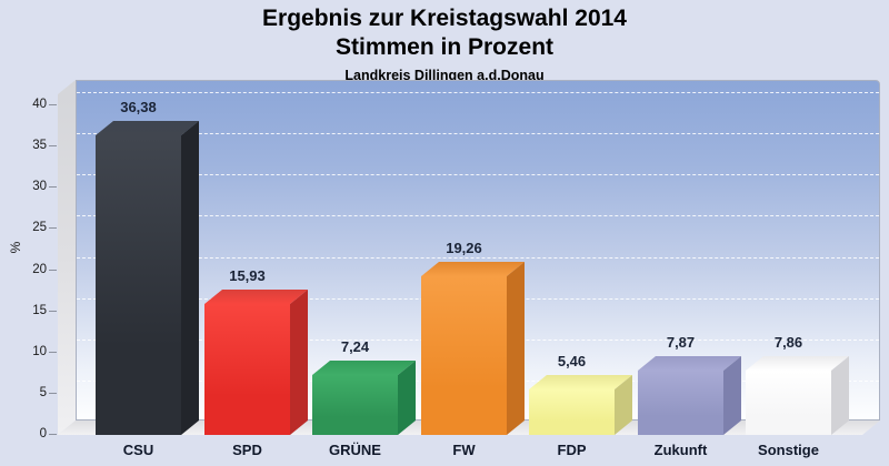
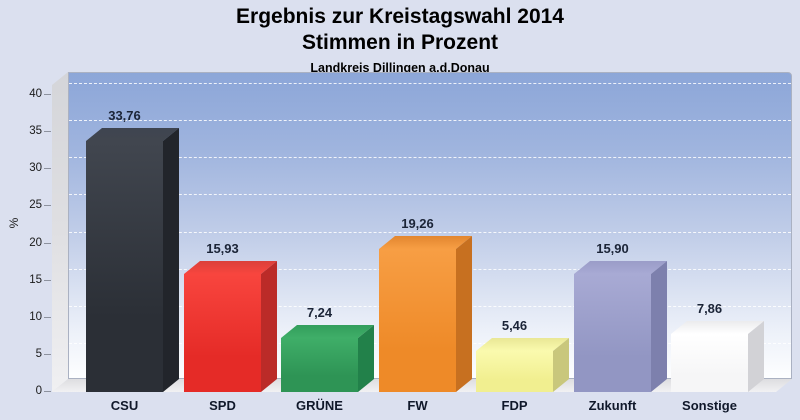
CSU: 36,38 -> 33,76
Zukunft: 7,87 -> 15,90
